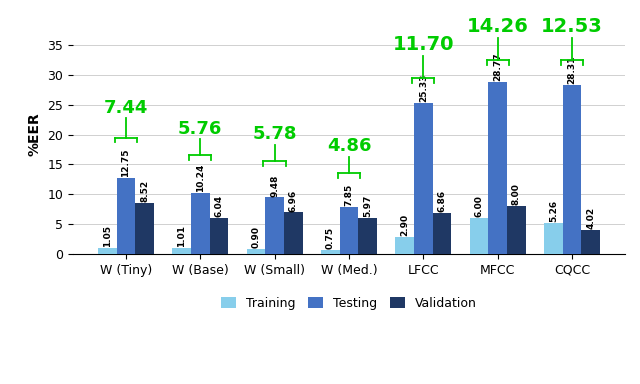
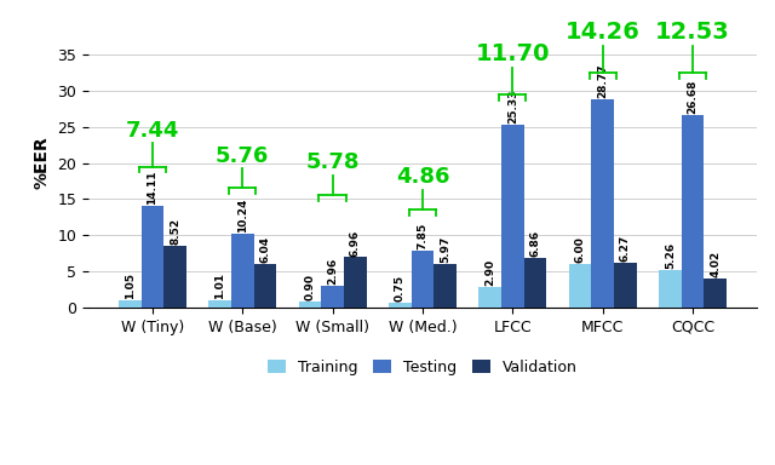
Testing/W (Tiny): 12.75 -> 14.11
Testing/W (Small): 9.48 -> 2.96
Validation/MFCC: 8.00 -> 6.27
Testing/CQCC: 28.31 -> 26.68
